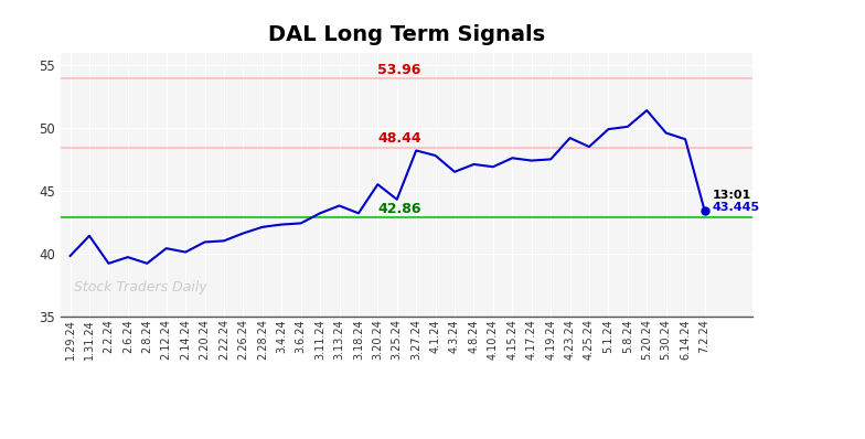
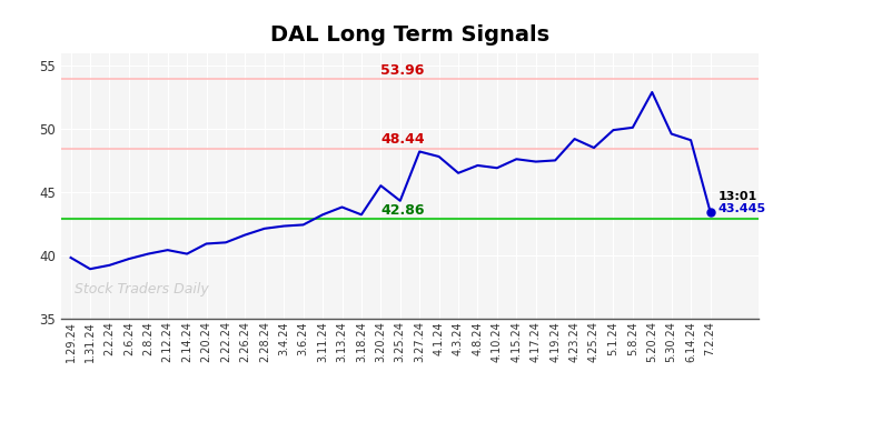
1.31.24: 41.4 -> 38.9
2.8.24: 39.2 -> 40.1
5.20.24: 51.4 -> 52.9
